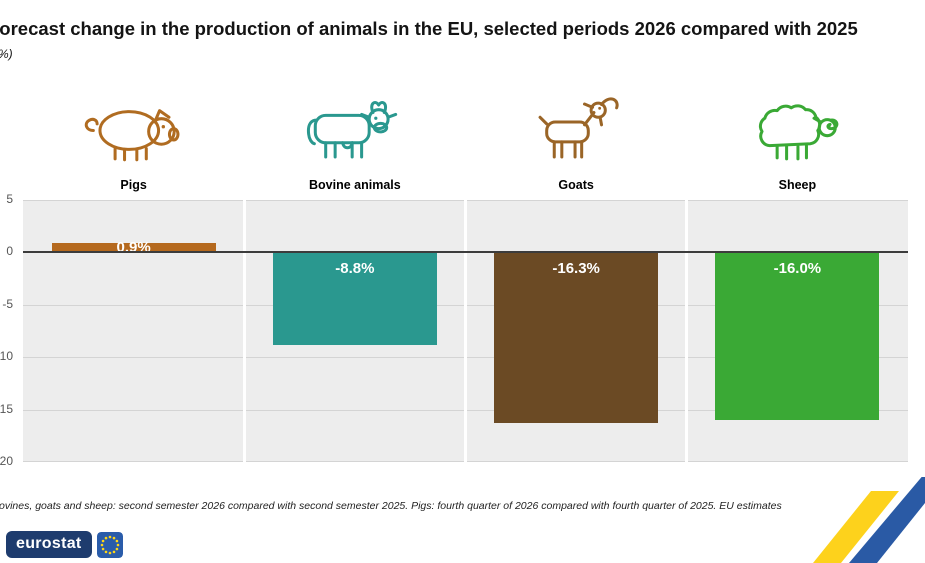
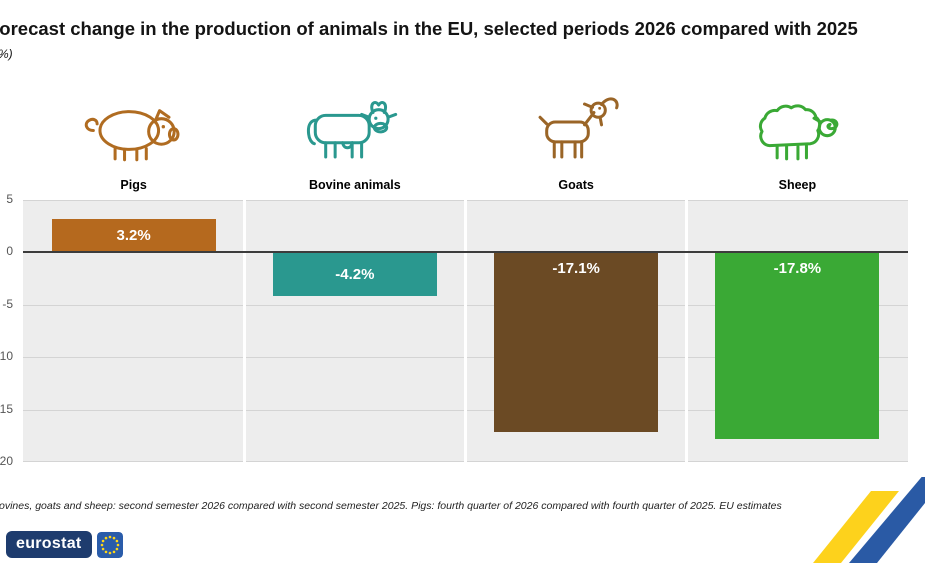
Pigs: 0.9% -> 3.2%
Bovine animals: -8.8% -> -4.2%
Goats: -16.3% -> -17.1%
Sheep: -16.0% -> -17.8%
